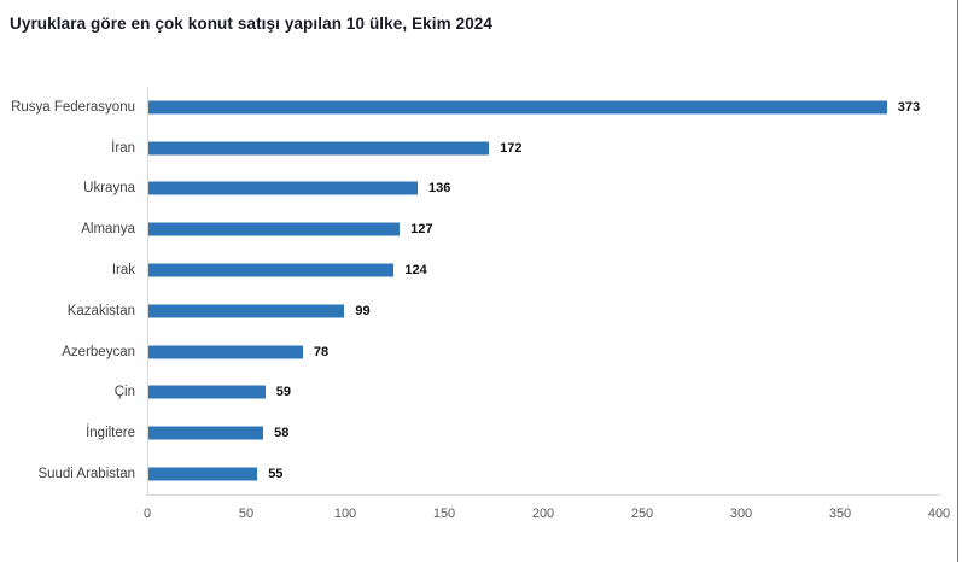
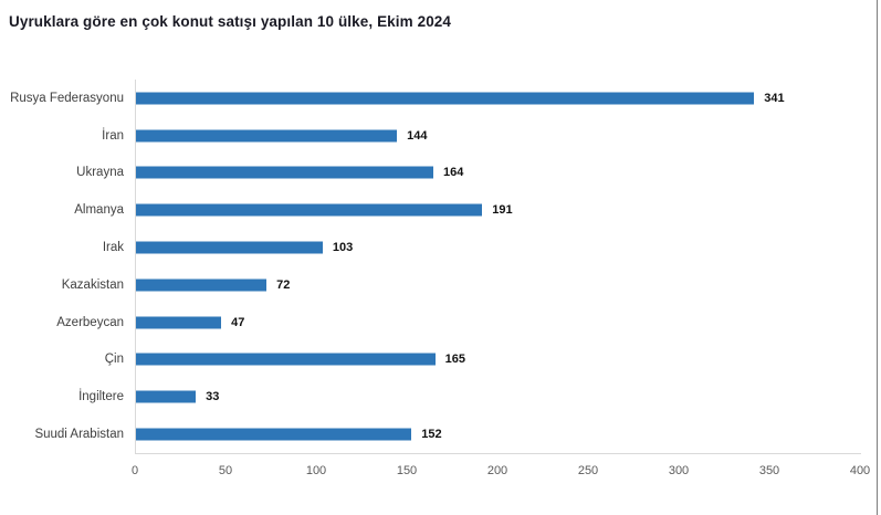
Rusya Federasyonu: 373 -> 341
İran: 172 -> 144
Ukrayna: 136 -> 164
Almanya: 127 -> 191
Irak: 124 -> 103
Kazakistan: 99 -> 72
Azerbeycan: 78 -> 47
Çin: 59 -> 165
İngiltere: 58 -> 33
Suudi Arabistan: 55 -> 152
